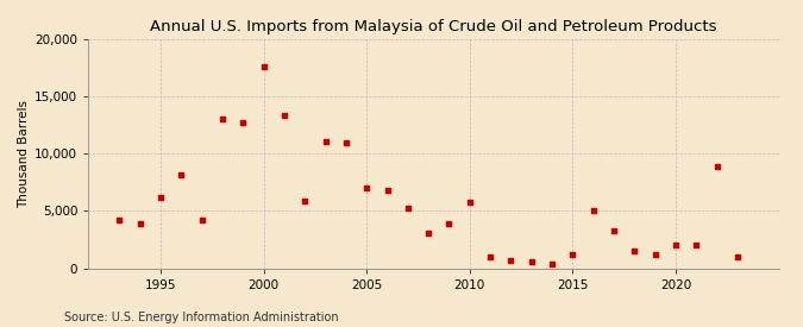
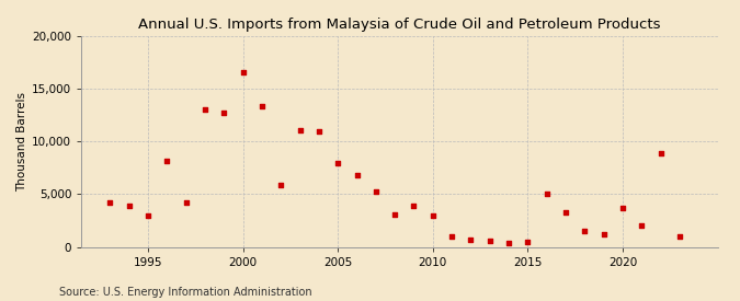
1995: 6,200 -> 3,000
2000: 17,600 -> 16,600
2005: 7,000 -> 7,900
2010: 5,800 -> 3,000
2015: 1,200 -> 500
2020: 2,000 -> 3,700
